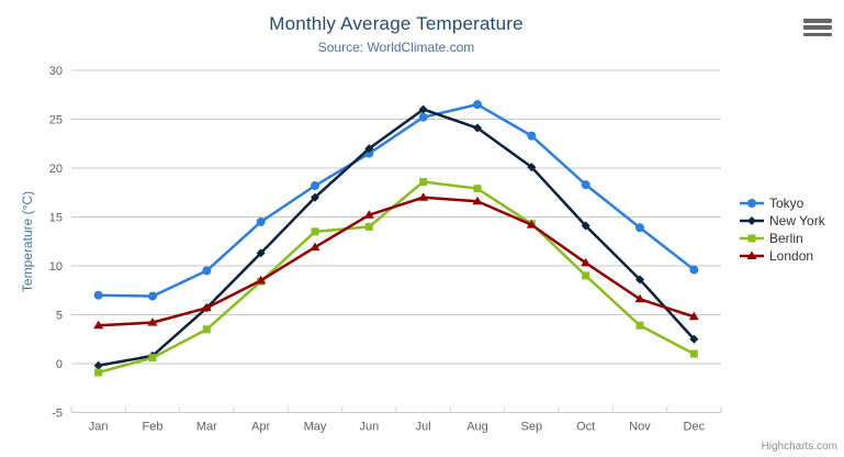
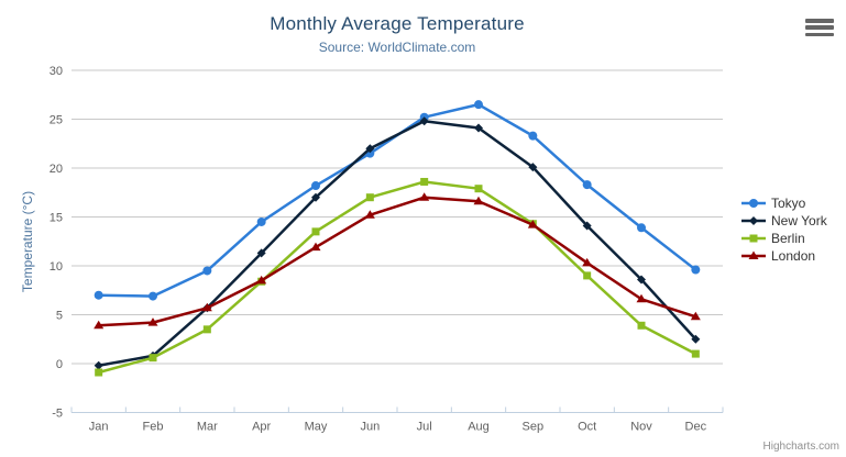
Berlin/Jun: 14 -> 17
New York/Jul: 26 -> 25
